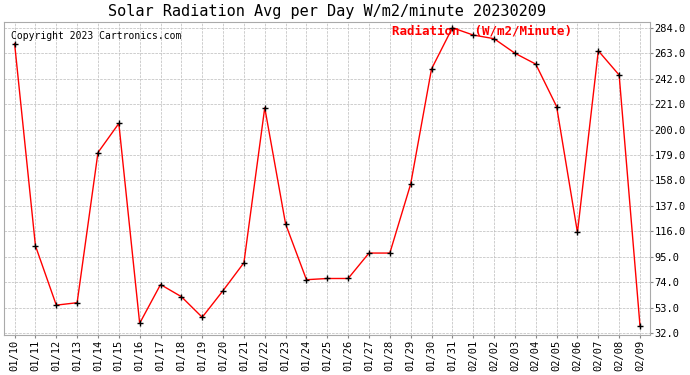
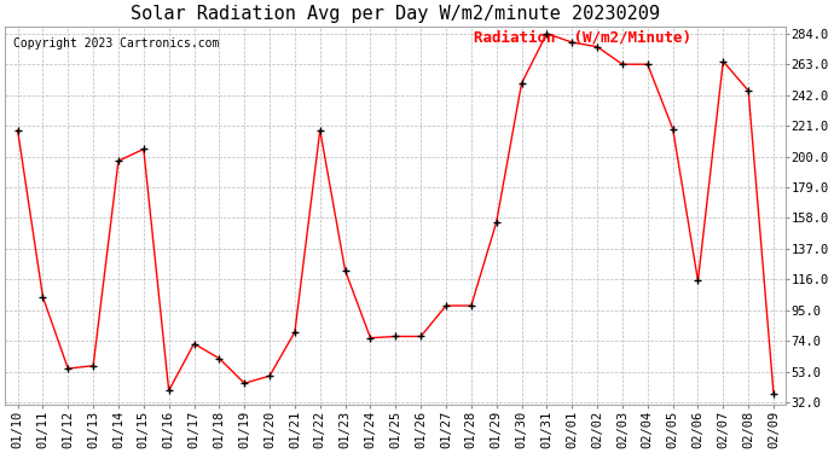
01/10: 271 -> 218
01/14: 181 -> 197
01/20: 67 -> 50
01/21: 90 -> 80
02/04: 254 -> 263
